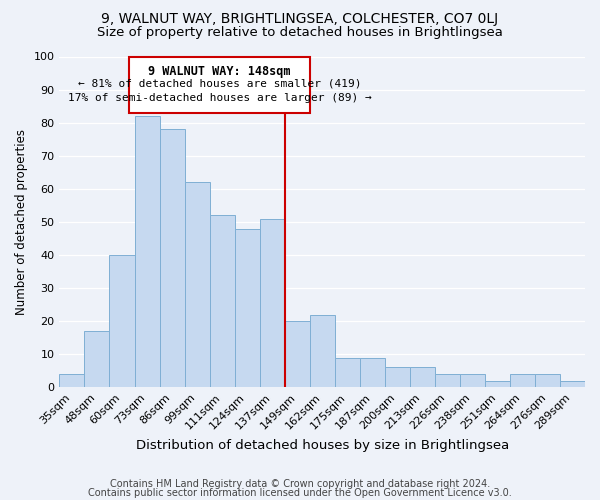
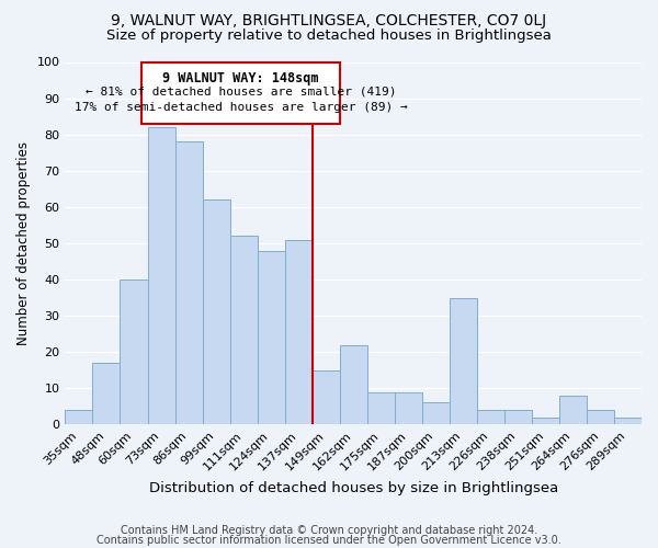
149sqm: 20 -> 15
213sqm: 6 -> 35
264sqm: 4 -> 8
